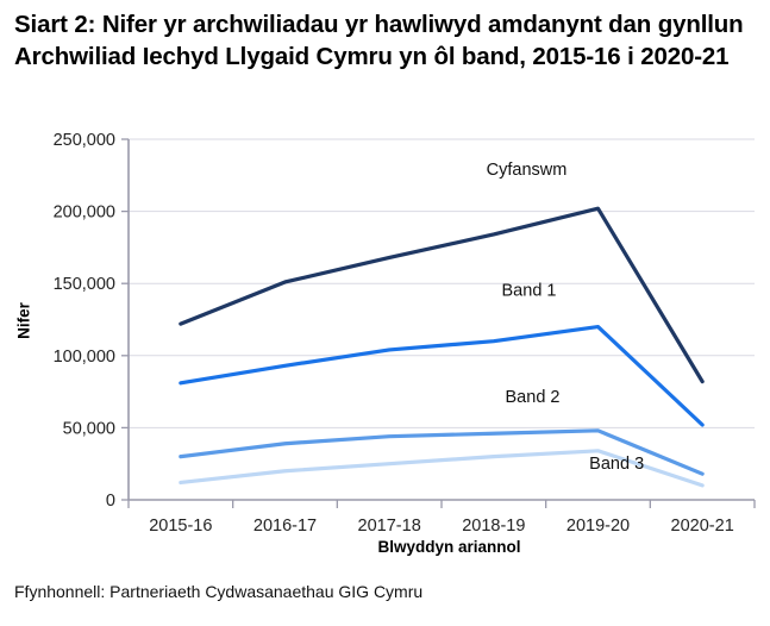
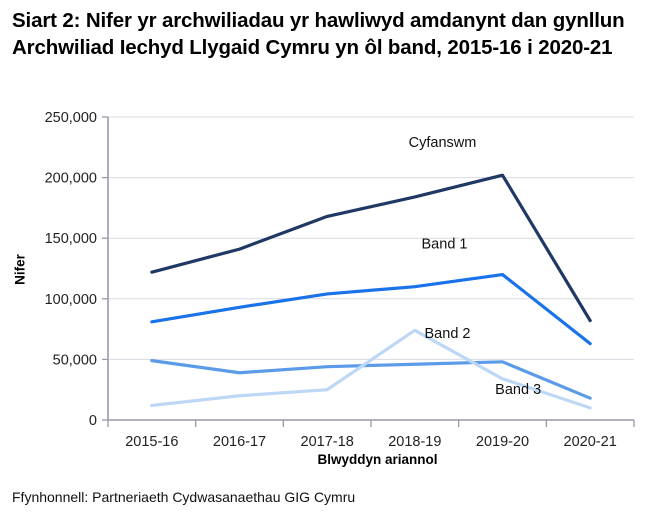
Band 2/2015-16: 30000 -> 49000
Cyfanswm/2016-17: 151000 -> 141000
Band 3/2018-19: 30000 -> 74000
Band 1/2020-21: 52000 -> 63000
